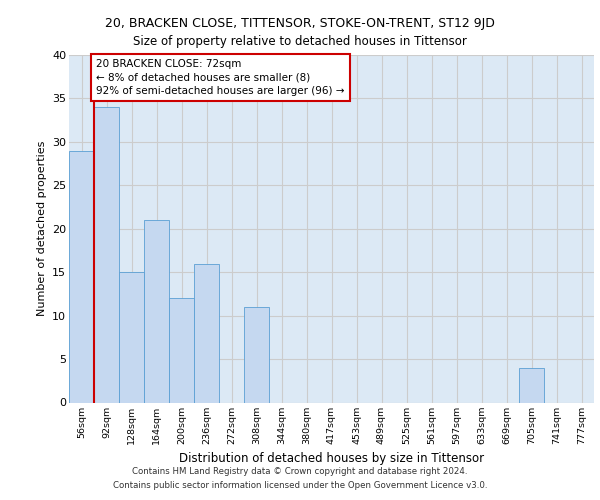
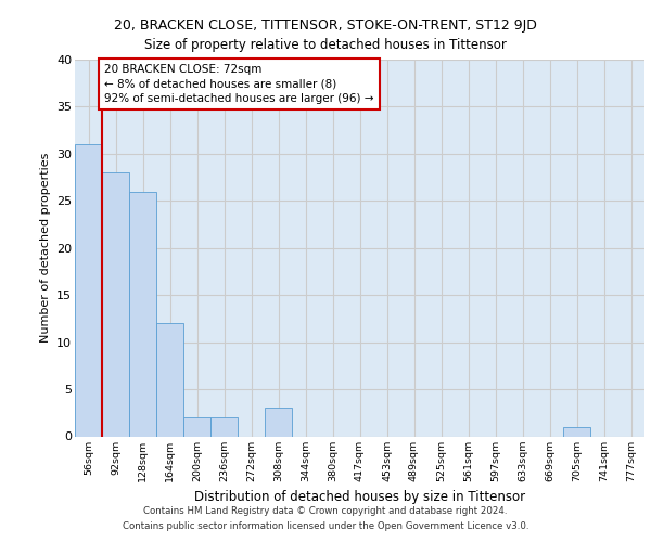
56sqm: 29 -> 31
92sqm: 34 -> 28
128sqm: 15 -> 26
164sqm: 21 -> 12
200sqm: 12 -> 2
236sqm: 16 -> 2
308sqm: 11 -> 3
705sqm: 4 -> 1
